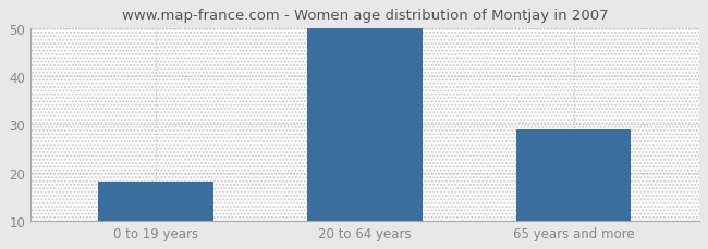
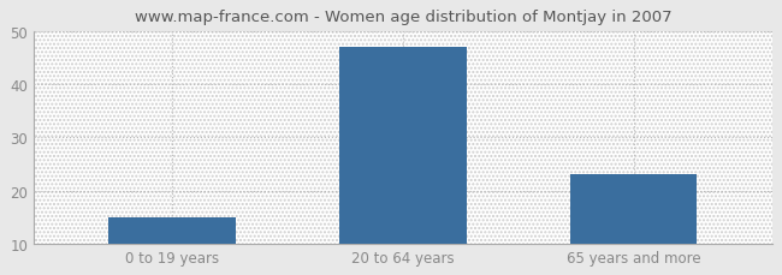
0 to 19 years: 18 -> 15
20 to 64 years: 50 -> 47
65 years and more: 29 -> 23
